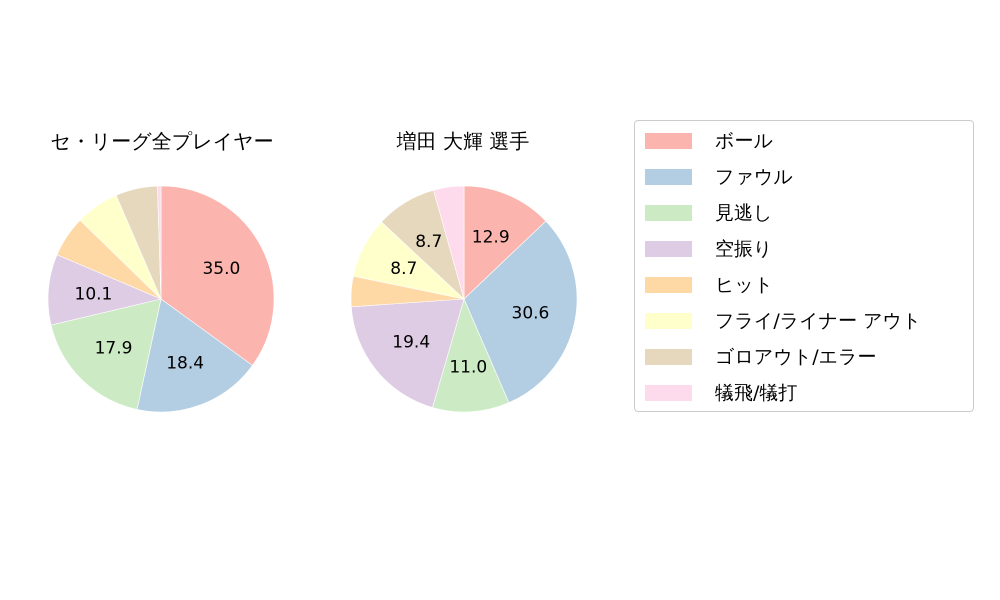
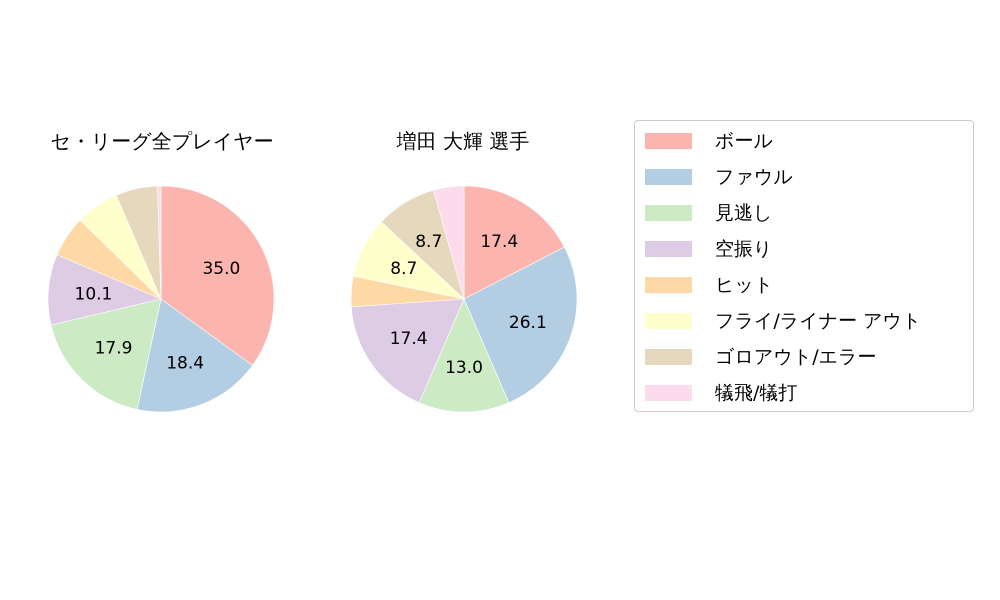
増田 大輝 選手/ボール: 12.9 -> 17.4
増田 大輝 選手/ファウル: 30.6 -> 26.1
増田 大輝 選手/見逃し: 11.0 -> 13.0
増田 大輝 選手/空振り: 19.4 -> 17.4
